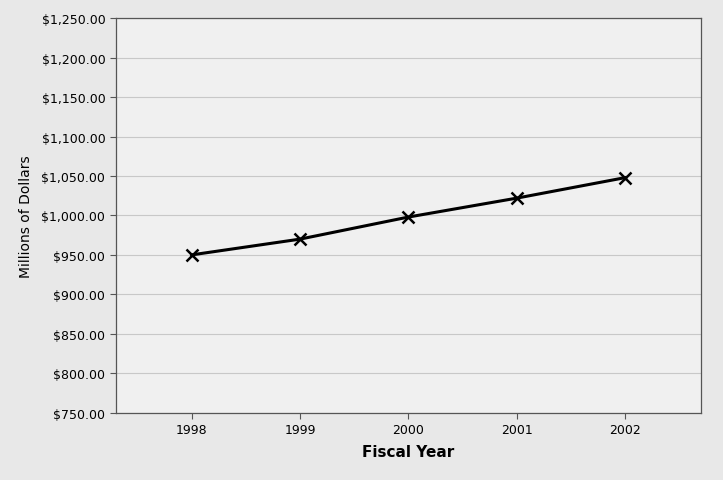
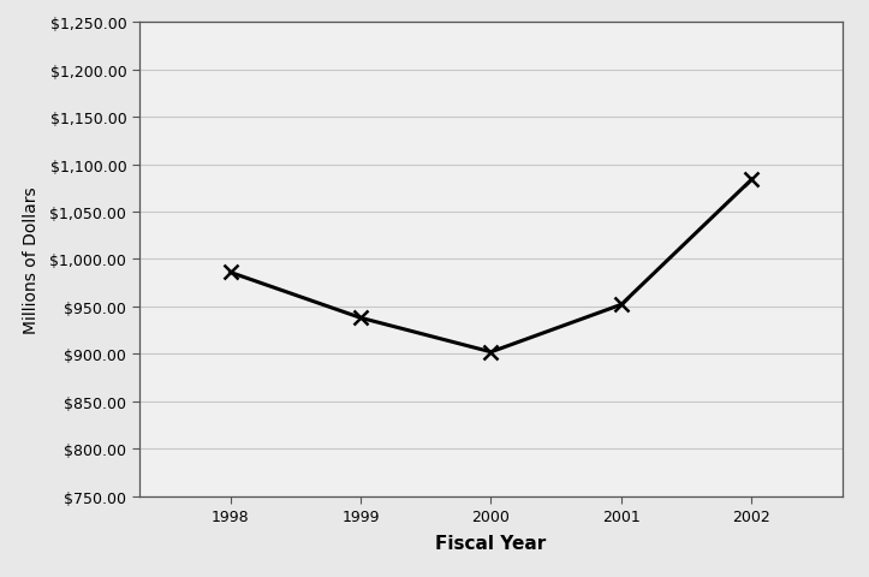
1998: $950 -> $986
1999: $970 -> $938
2000: $998 -> $902
2001: $1,022 -> $952
2002: $1,048 -> $1,084
